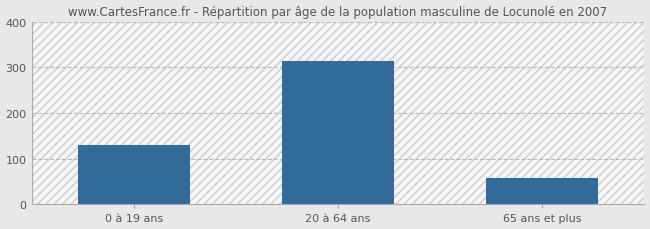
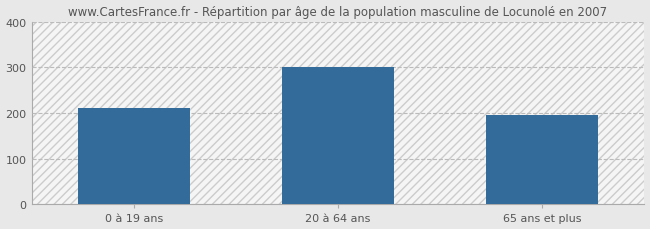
0 à 19 ans: 130 -> 210
20 à 64 ans: 314 -> 300
65 ans et plus: 57 -> 195
